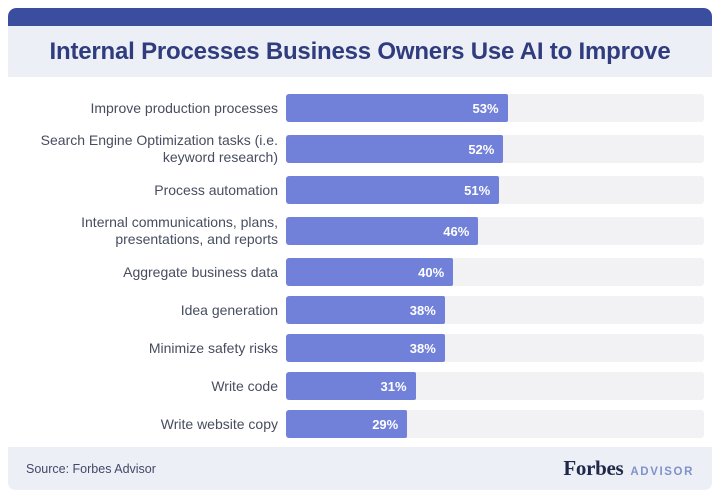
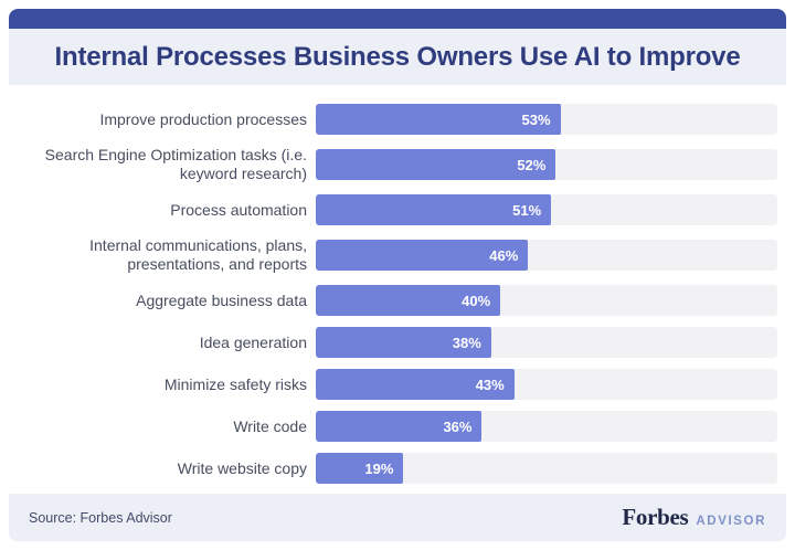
Minimize safety risks: 38% -> 43%
Write code: 31% -> 36%
Write website copy: 29% -> 19%
